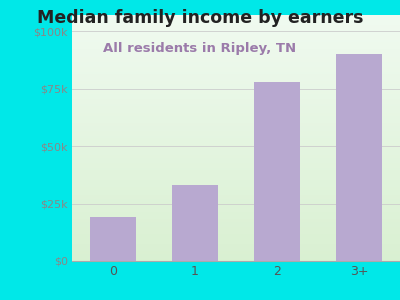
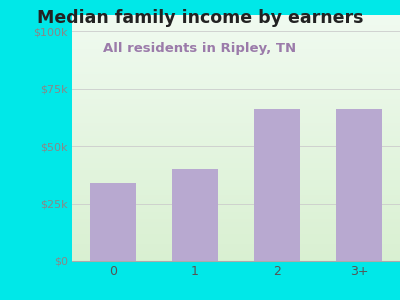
0: $19k -> $34k
1: $33k -> $40k
2: $78k -> $66k
3+: $90k -> $66k
